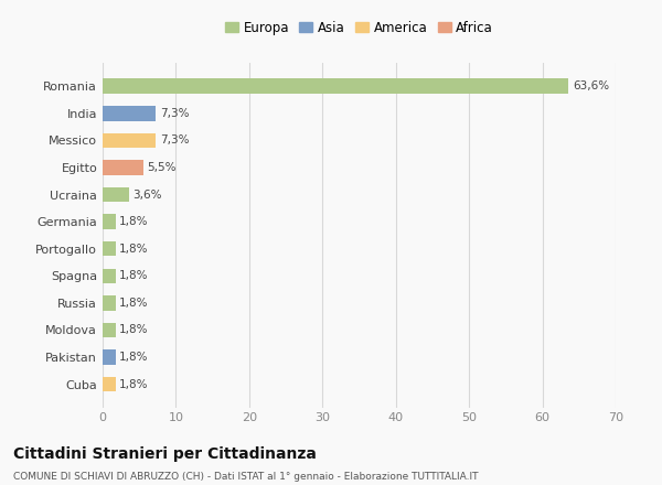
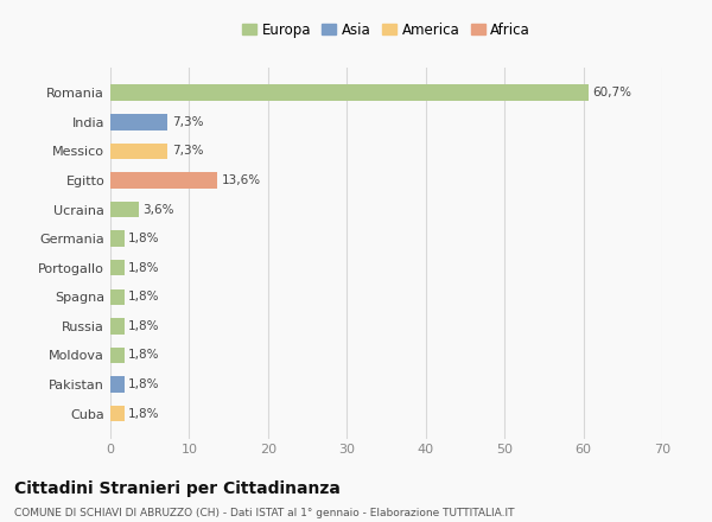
Romania: 63,6% -> 60,7%
Egitto: 5,5% -> 13,6%
